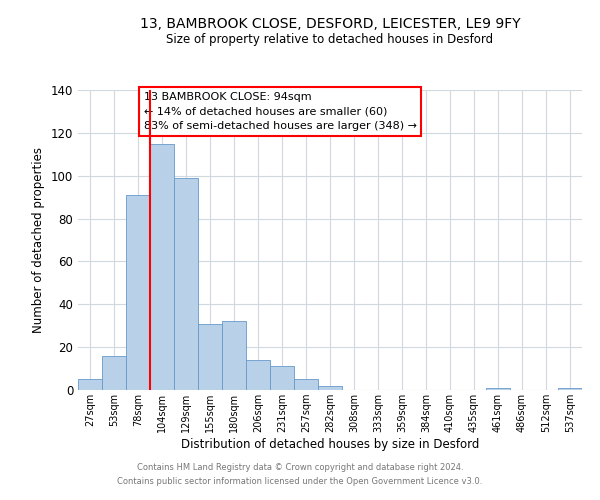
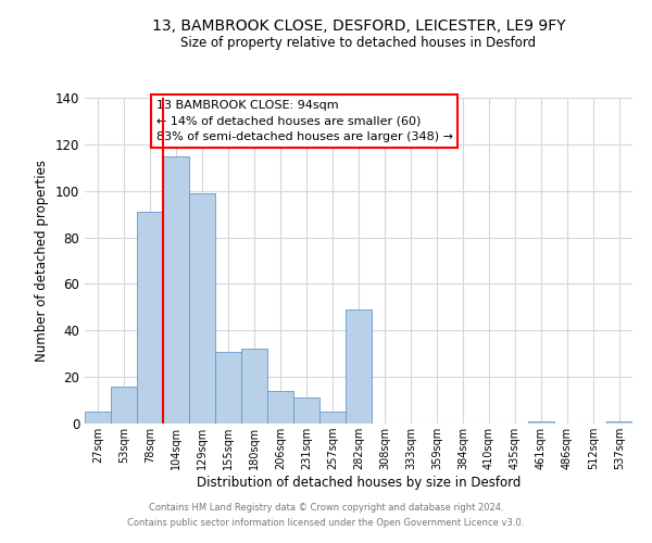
282sqm: 2 -> 49
